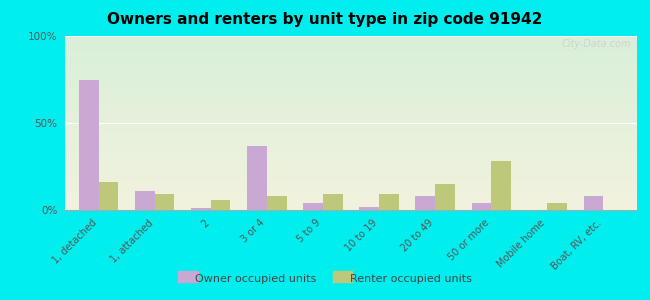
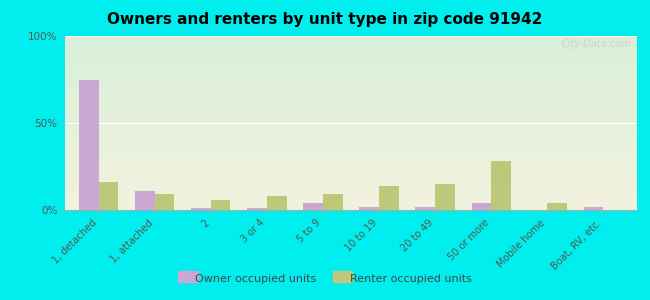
Owner occupied units/3 or 4: 37% -> 1%
Renter occupied units/10 to 19: 9% -> 14%
Owner occupied units/20 to 49: 8% -> 2%
Owner occupied units/Boat, RV, etc.: 8% -> 2%
